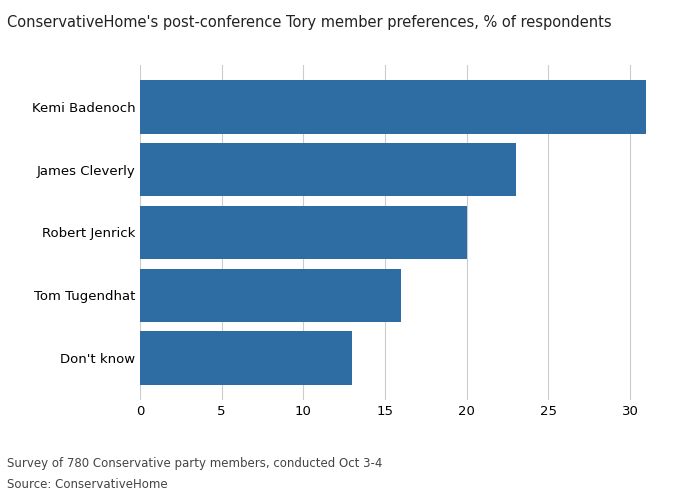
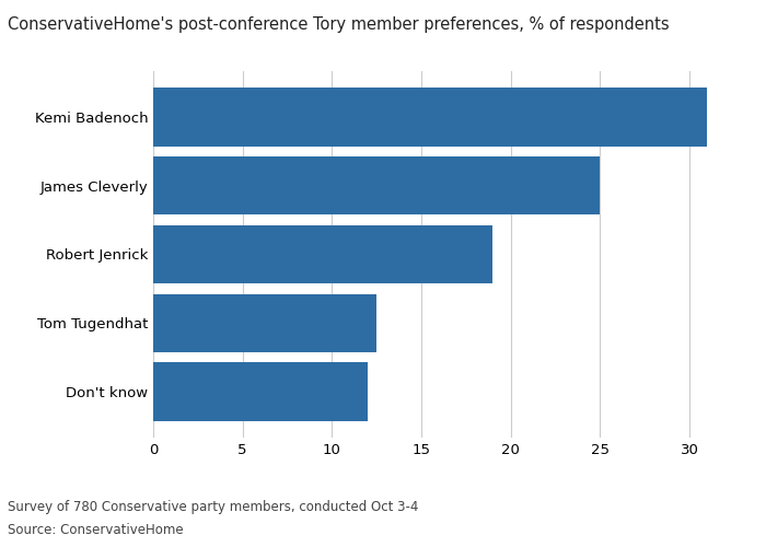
James Cleverly: 23.0 -> 25.0
Robert Jenrick: 20.0 -> 19.0
Tom Tugendhat: 16.0 -> 12.5
Don't know: 13.0 -> 12.0
